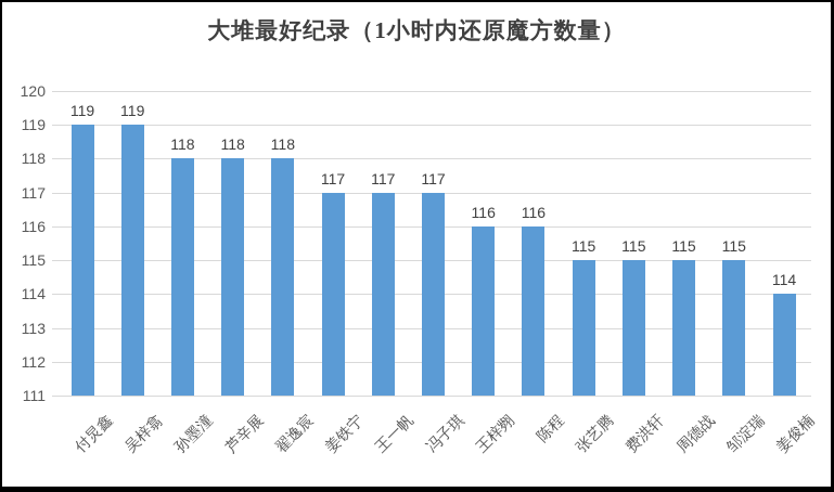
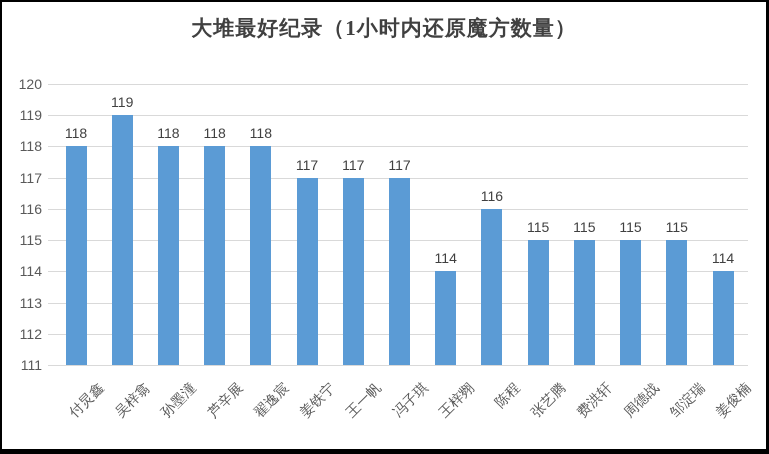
付炅鑫: 119 -> 118
王梓翙: 116 -> 114
